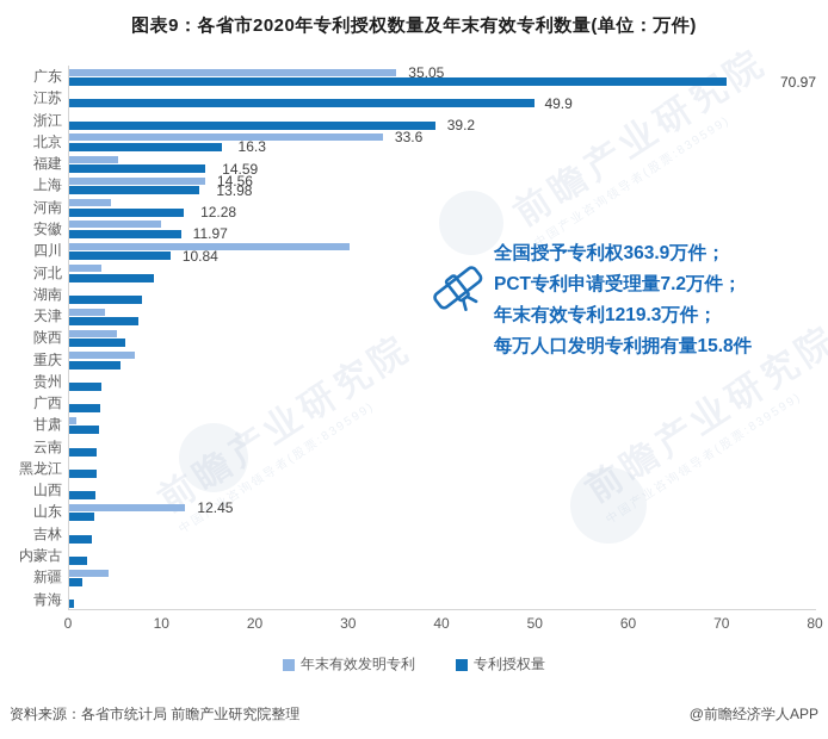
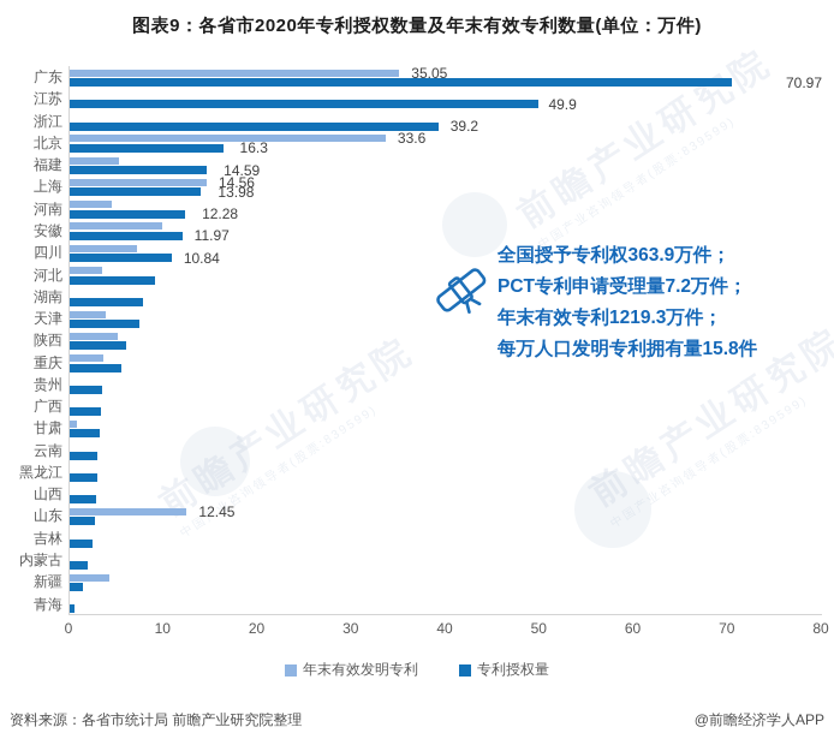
年末有效发明专利/四川: 30 -> 7
年末有效发明专利/重庆: 7 -> 4
